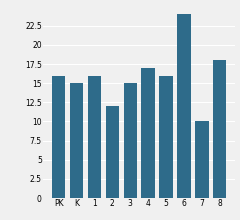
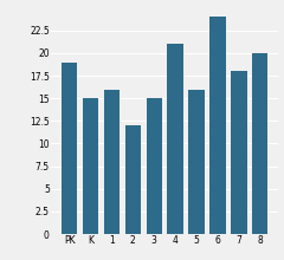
PK: 16 -> 19
4: 17 -> 21
7: 10 -> 18
8: 18 -> 20
